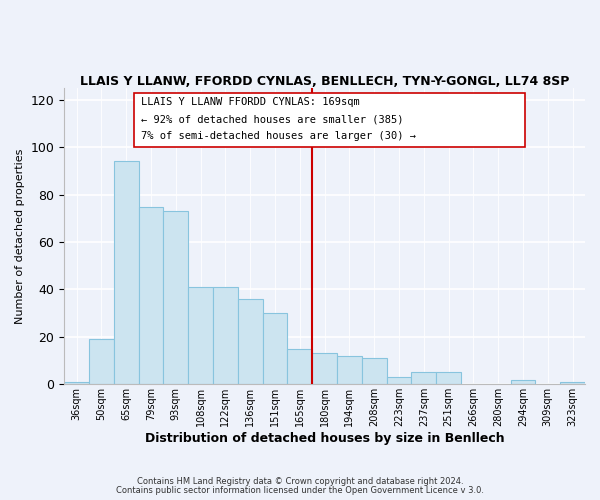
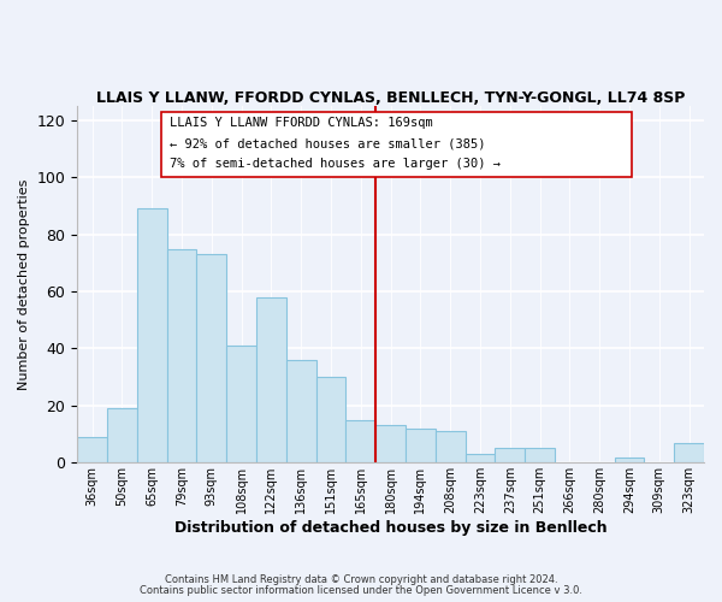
36sqm: 1 -> 9
65sqm: 94 -> 89
122sqm: 41 -> 58
323sqm: 1 -> 7
